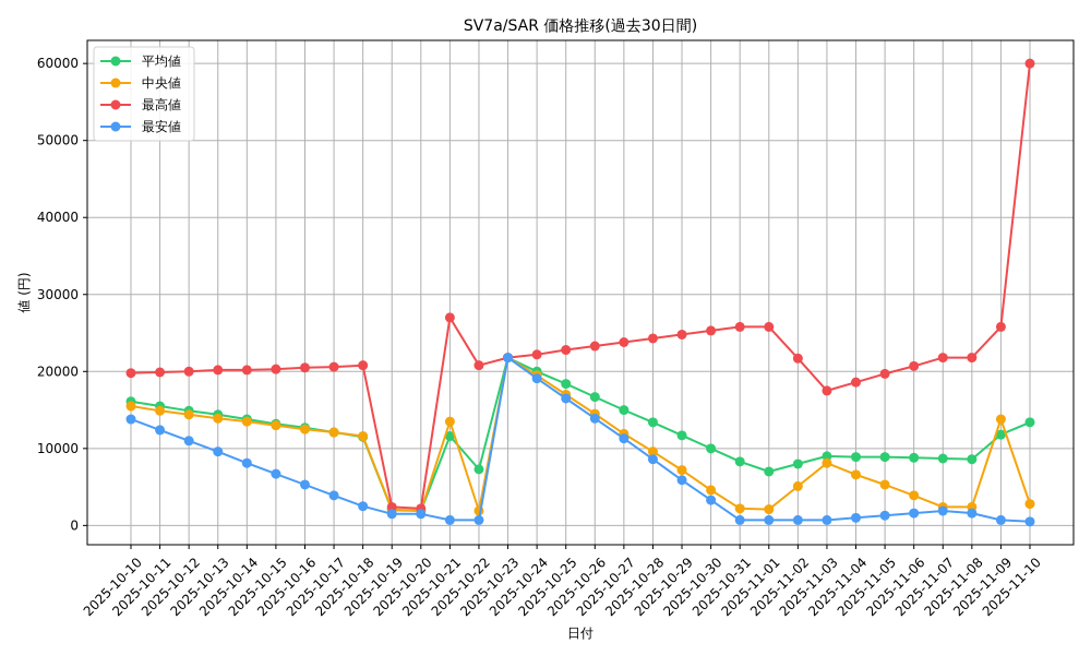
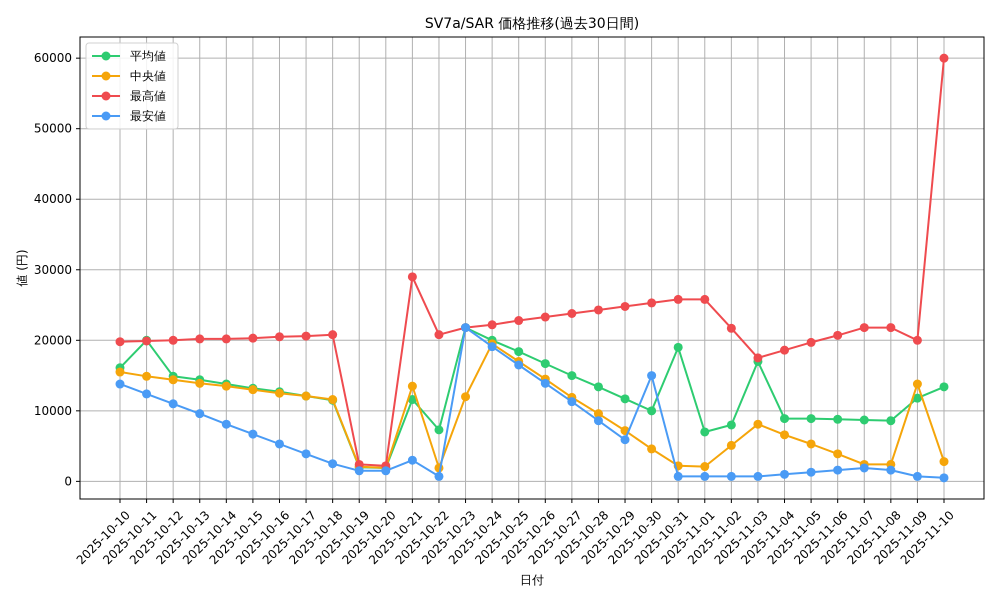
平均値/2025-10-11: 16000 -> 20000
最高値/2025-10-21: 27000 -> 29000
最安値/2025-10-21: 1000 -> 3000
中央値/2025-10-23: 22000 -> 12000
最安値/2025-10-30: 3000 -> 15000
平均値/2025-10-31: 8000 -> 19000
平均値/2025-11-03: 9000 -> 17000
最高値/2025-11-09: 26000 -> 20000
